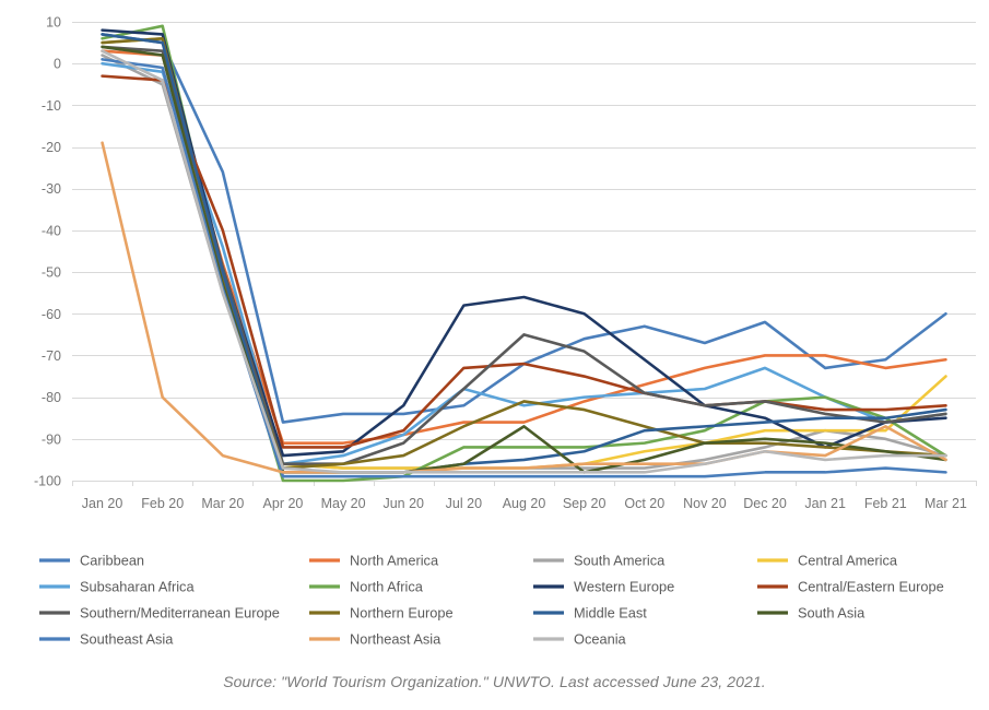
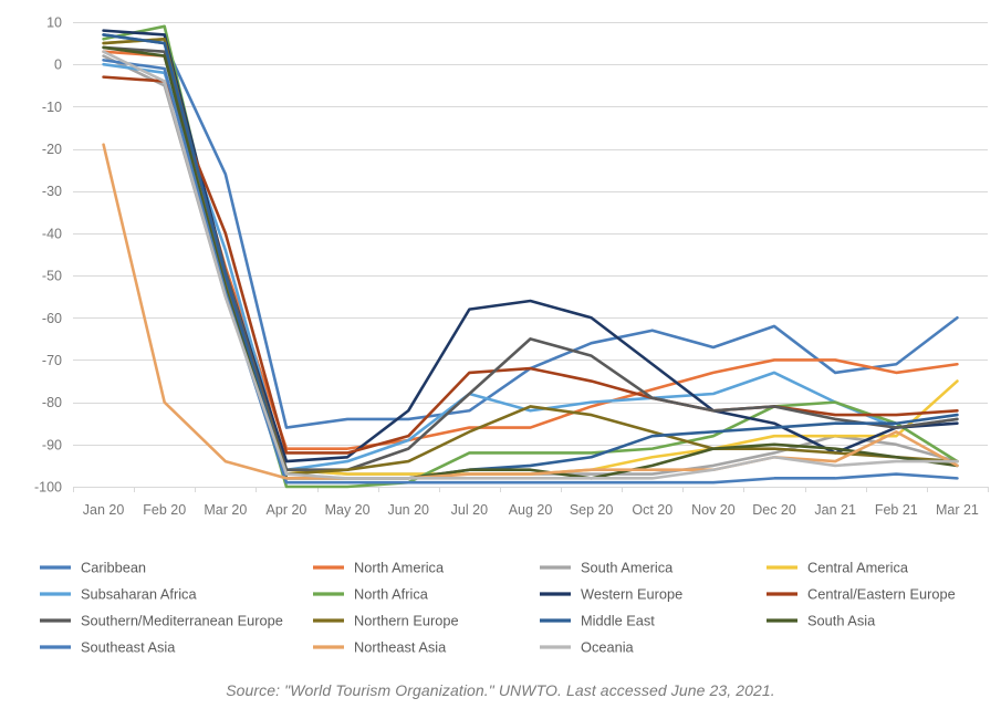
South Asia/Aug 20: -87 -> -96
